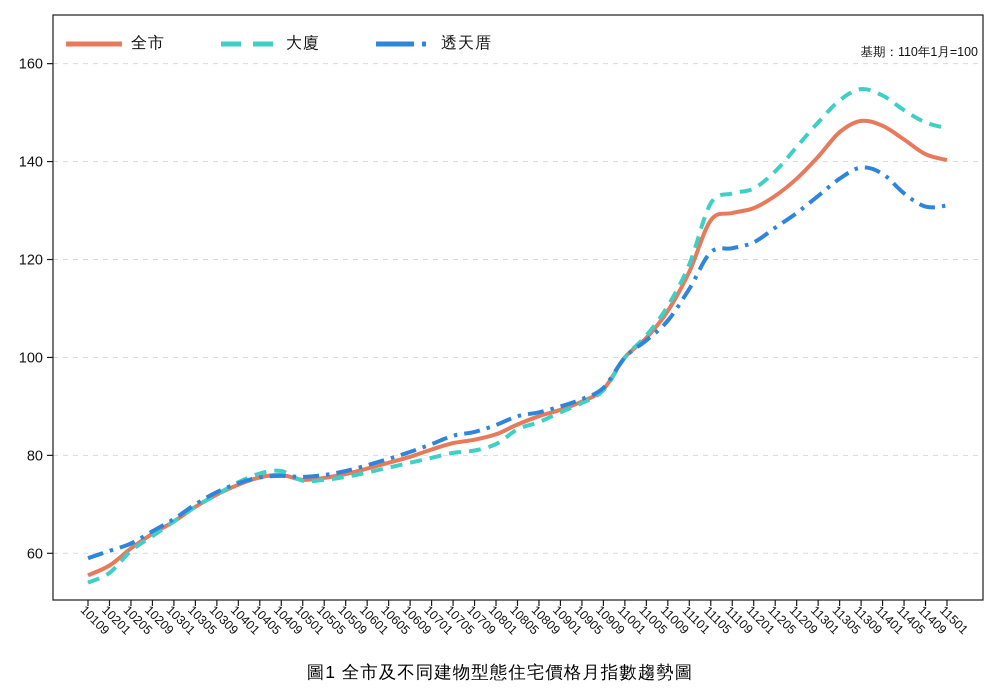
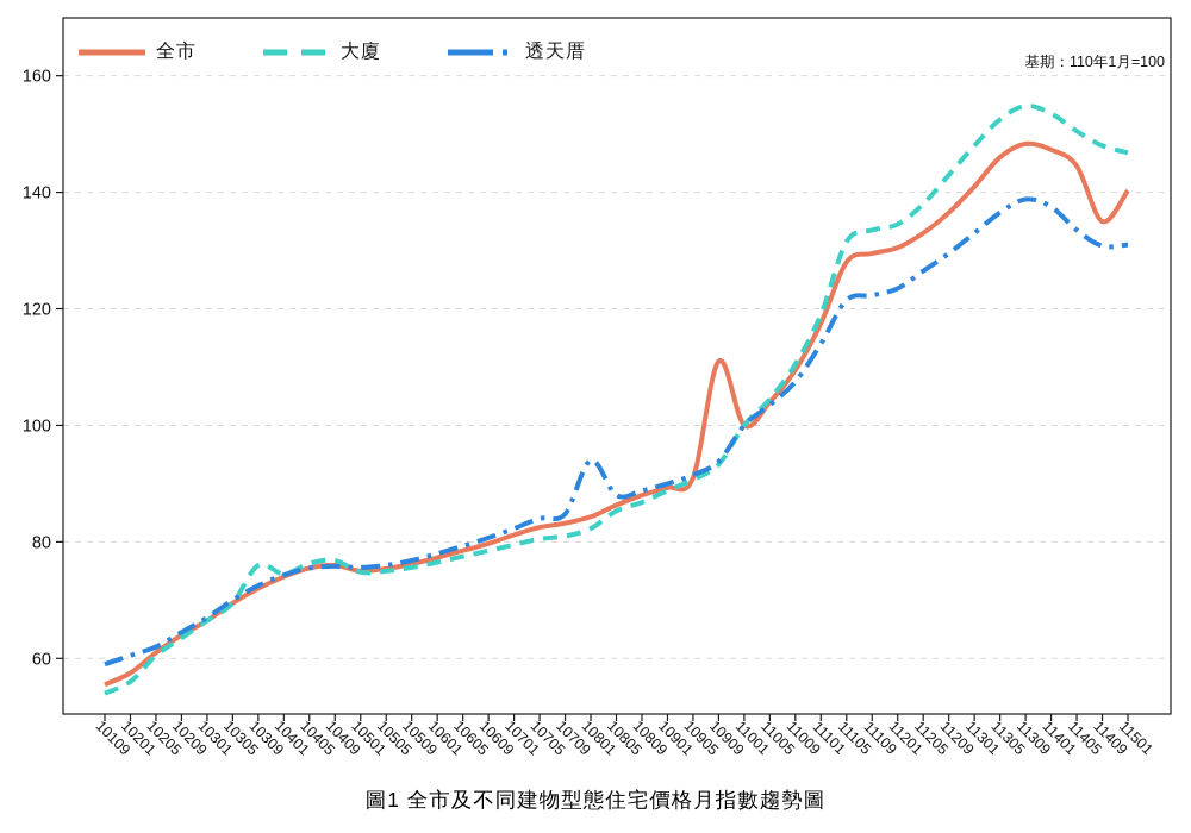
大廈/10309: 72 -> 76
透天厝/10801: 86 -> 94
全市/10909: 94 -> 111
全市/11409: 142 -> 135
